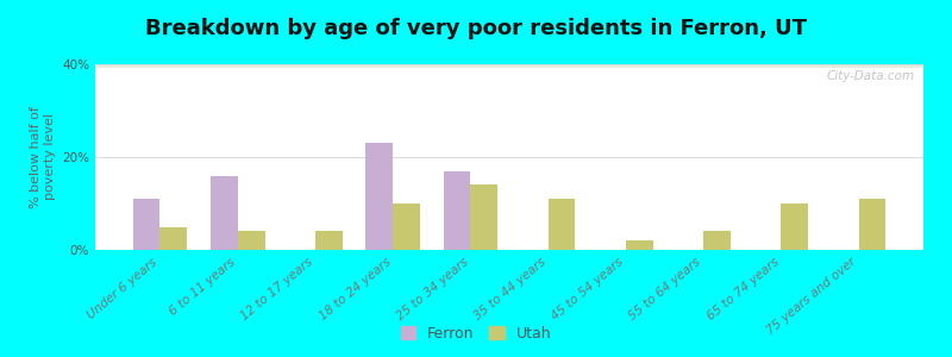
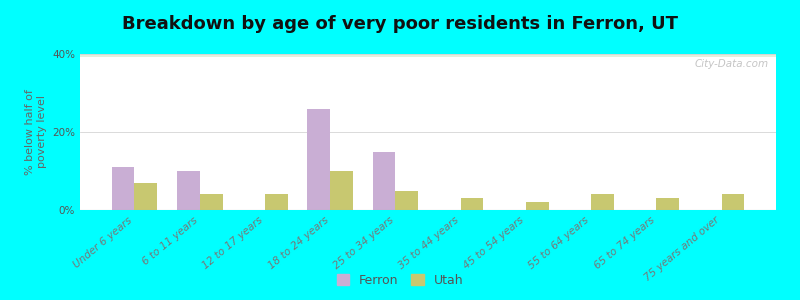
Utah/Under 6 years: 5% -> 7%
Ferron/6 to 11 years: 16% -> 10%
Ferron/18 to 24 years: 23% -> 26%
Ferron/25 to 34 years: 17% -> 15%
Utah/25 to 34 years: 14% -> 5%
Utah/35 to 44 years: 11% -> 3%
Utah/65 to 74 years: 10% -> 3%
Utah/75 years and over: 11% -> 4%
